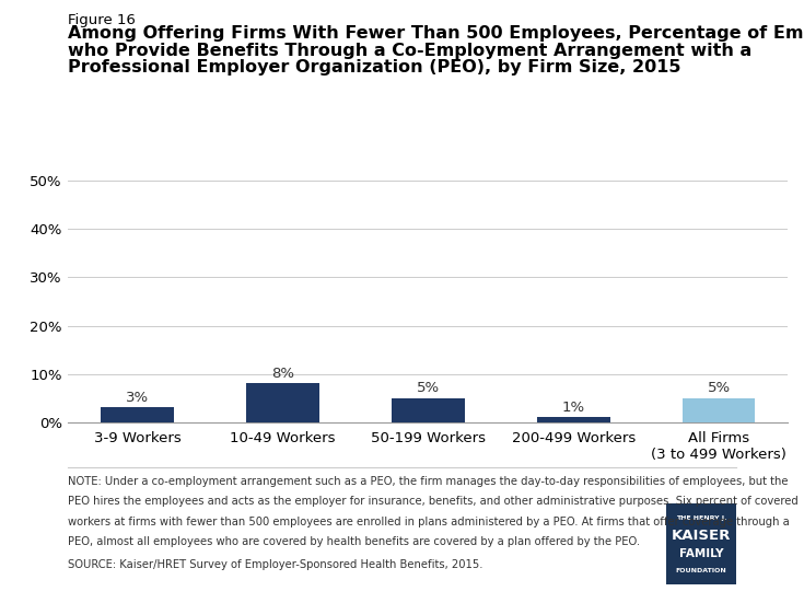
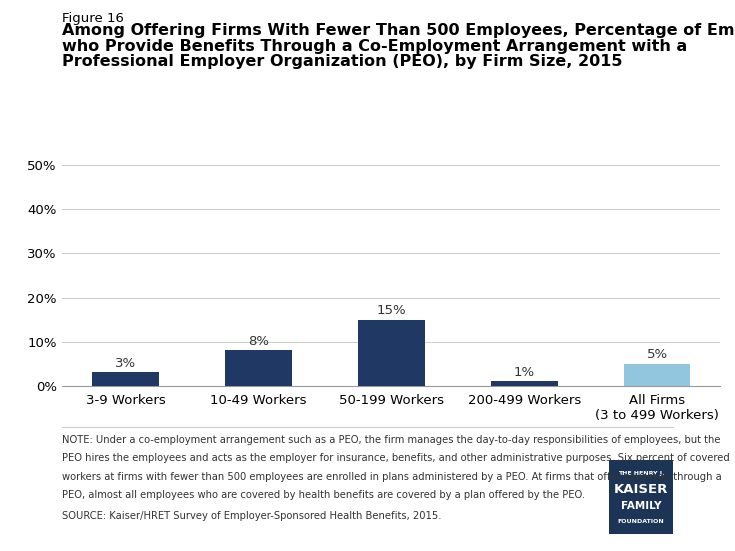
50-199 Workers: 5% -> 15%
